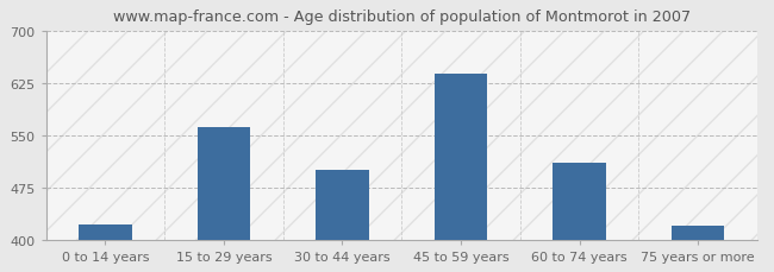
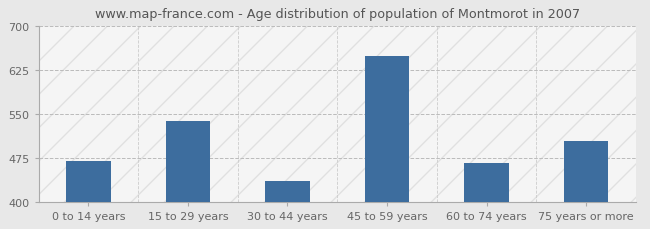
0 to 14 years: 422 -> 470
15 to 29 years: 562 -> 538
30 to 44 years: 500 -> 436
45 to 59 years: 638 -> 648
60 to 74 years: 510 -> 466
75 years or more: 420 -> 504
